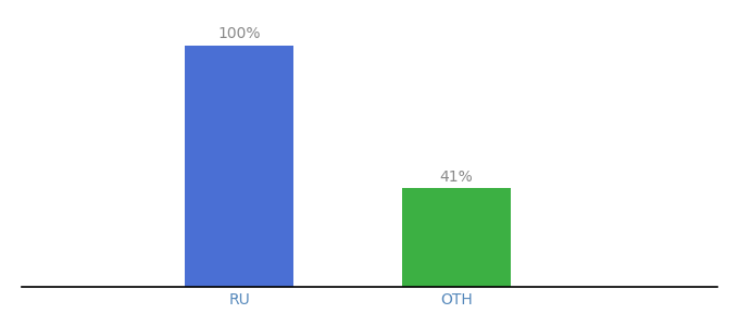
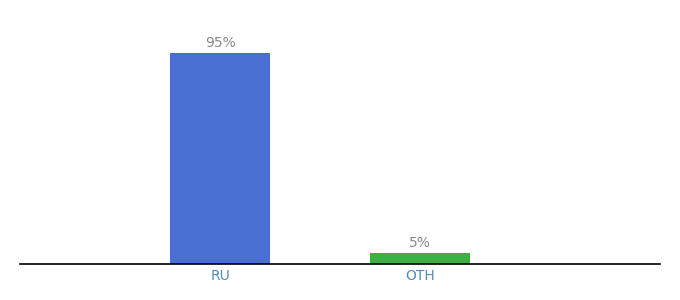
RU: 100% -> 95%
OTH: 41% -> 5%
